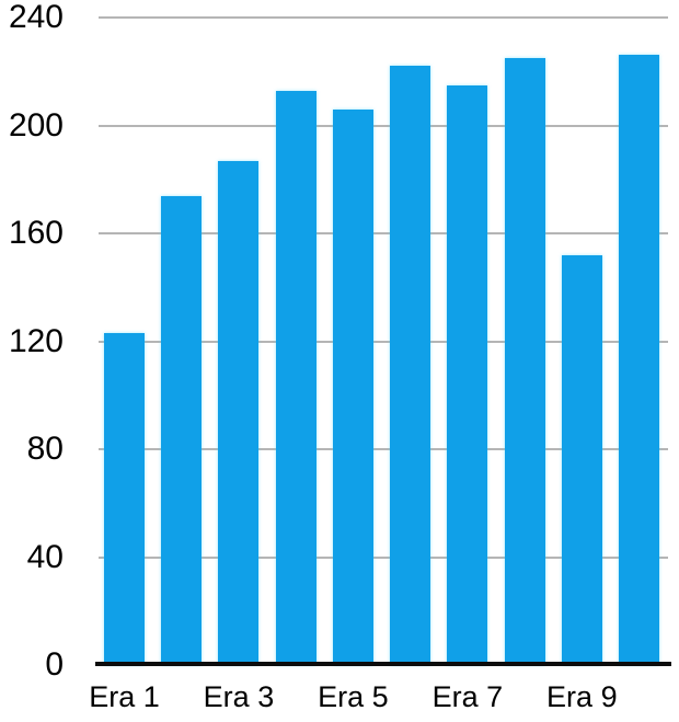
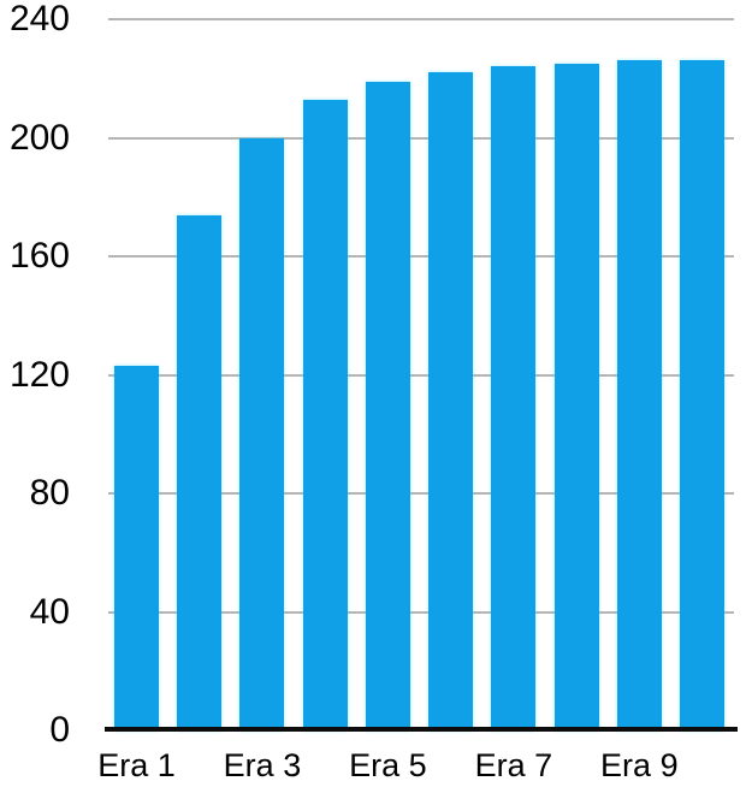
Era 3: 187 -> 200
Era 5: 206 -> 219
Era 7: 215 -> 224
Era 9: 152 -> 226
